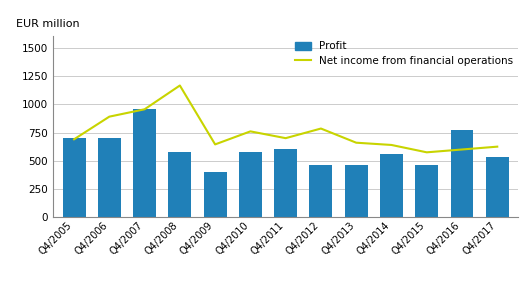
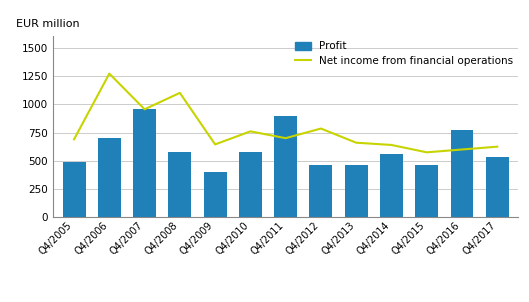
Profit/Q4/2005: 700 -> 490
Net income from financial operations/Q4/2006: 890 -> 1270
Net income from financial operations/Q4/2008: 1160 -> 1100
Profit/Q4/2011: 600 -> 900
